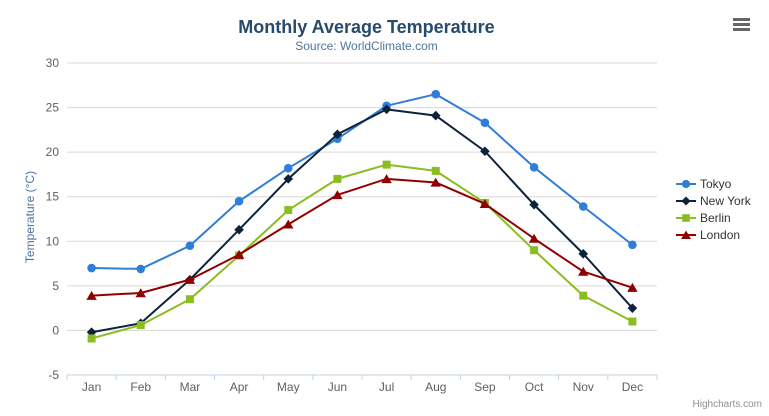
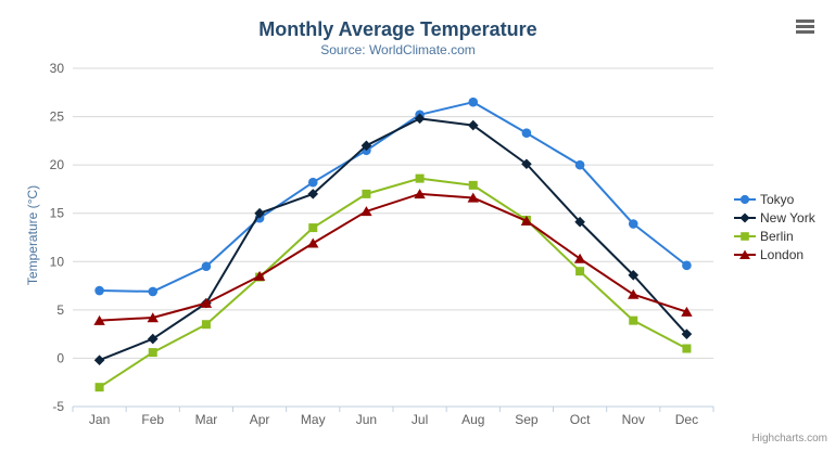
Berlin/Jan: -1 -> -3
New York/Feb: 1 -> 2
New York/Apr: 11 -> 15
Tokyo/Oct: 18 -> 20
